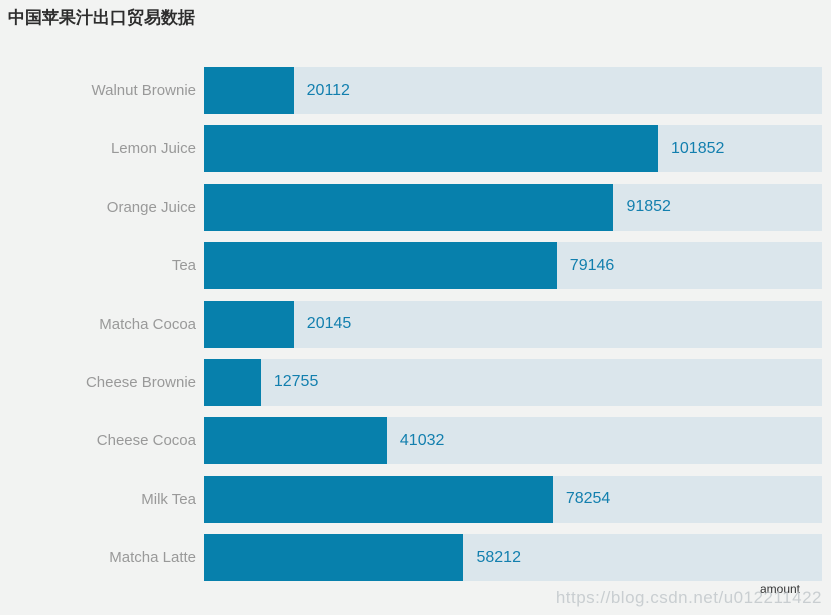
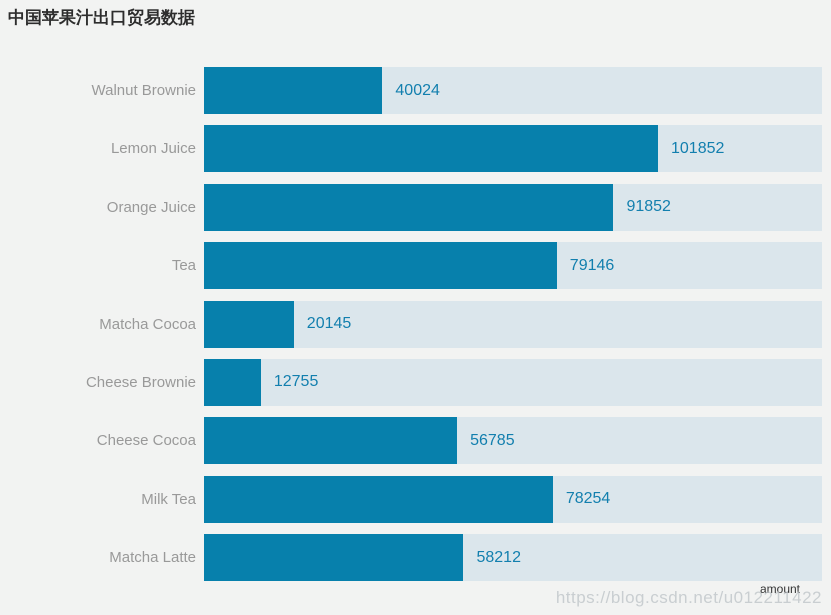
Walnut Brownie: 20112 -> 40024
Cheese Cocoa: 41032 -> 56785
